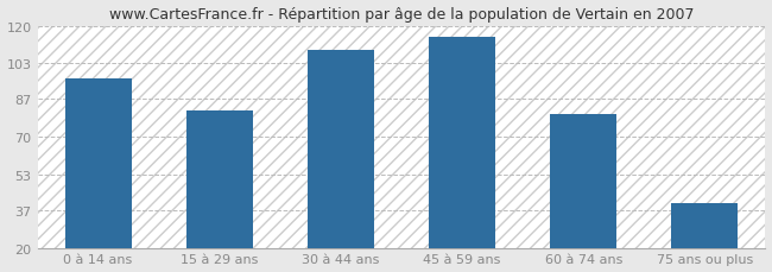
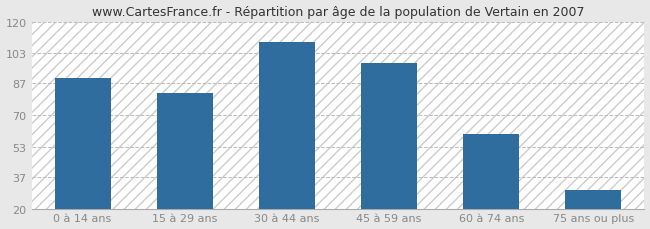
0 à 14 ans: 96 -> 90
45 à 59 ans: 115 -> 98
60 à 74 ans: 80 -> 60
75 ans ou plus: 40 -> 30
